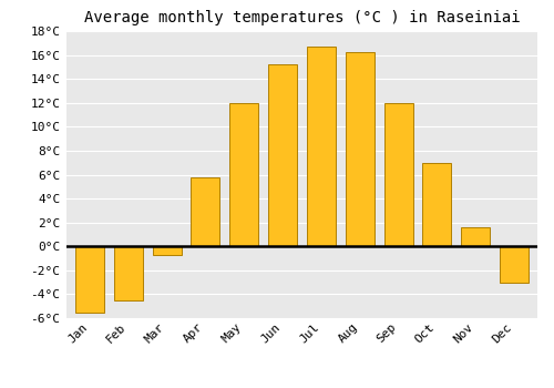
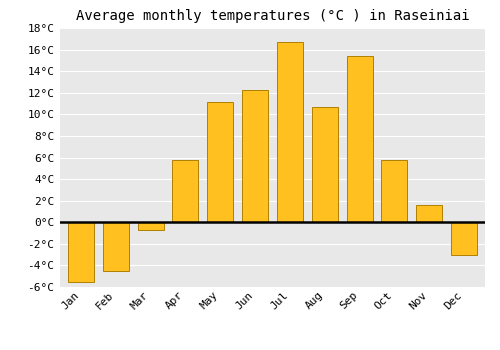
May: 12.0°C -> 11.1°C
Jun: 15.2°C -> 12.3°C
Aug: 16.2°C -> 10.7°C
Sep: 12.0°C -> 15.4°C
Oct: 7.0°C -> 5.8°C
